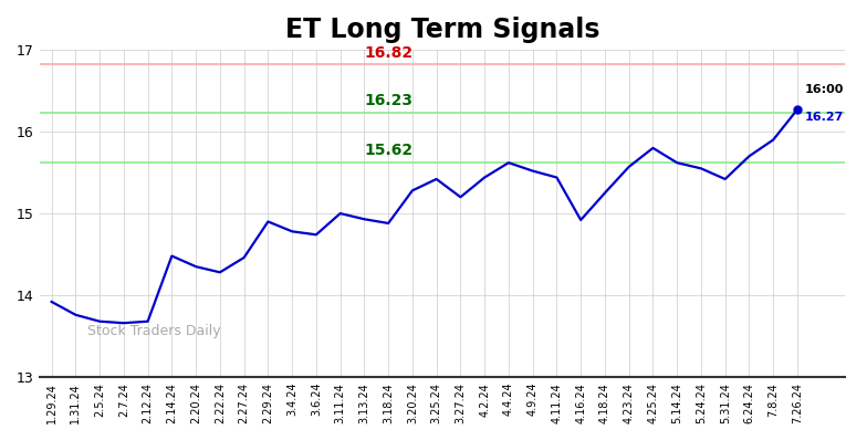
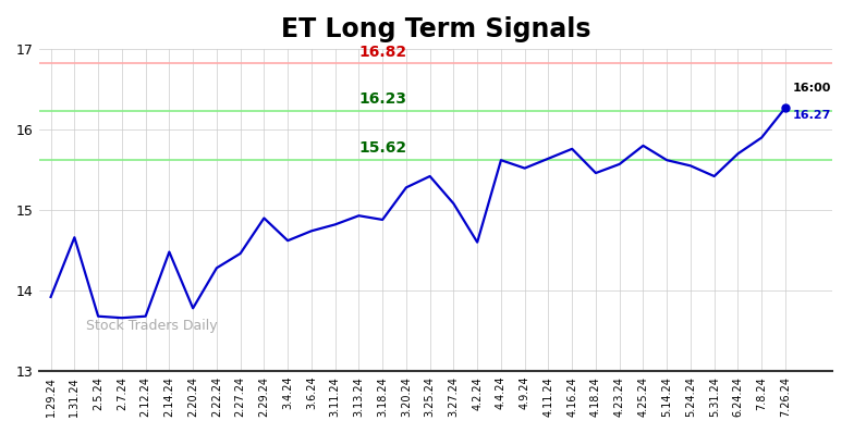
1.31.24: 13.76 -> 14.66
2.20.24: 14.35 -> 13.78
3.4.24: 14.78 -> 14.62
3.11.24: 15.00 -> 14.82
3.27.24: 15.20 -> 15.08
4.2.24: 15.44 -> 14.60
4.11.24: 15.44 -> 15.64
4.16.24: 14.92 -> 15.76
4.18.24: 15.25 -> 15.46
